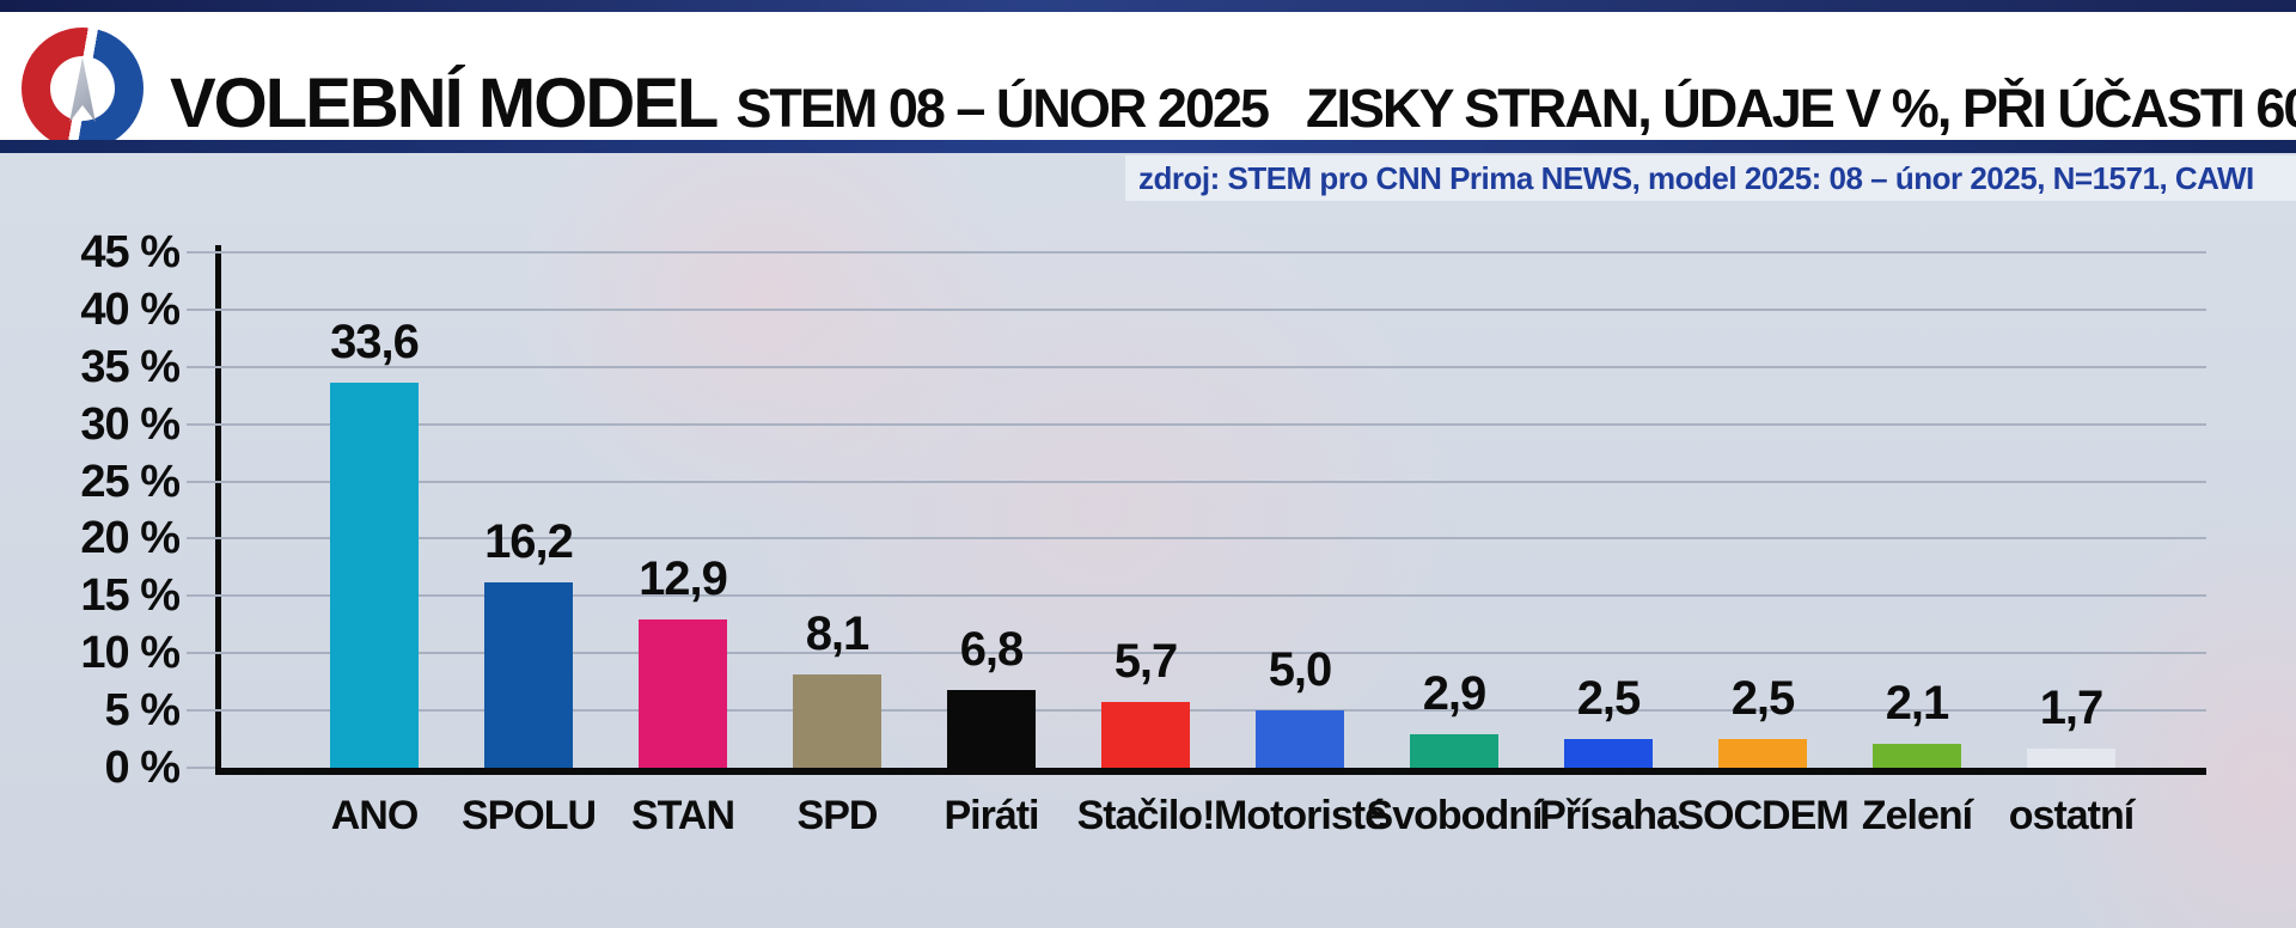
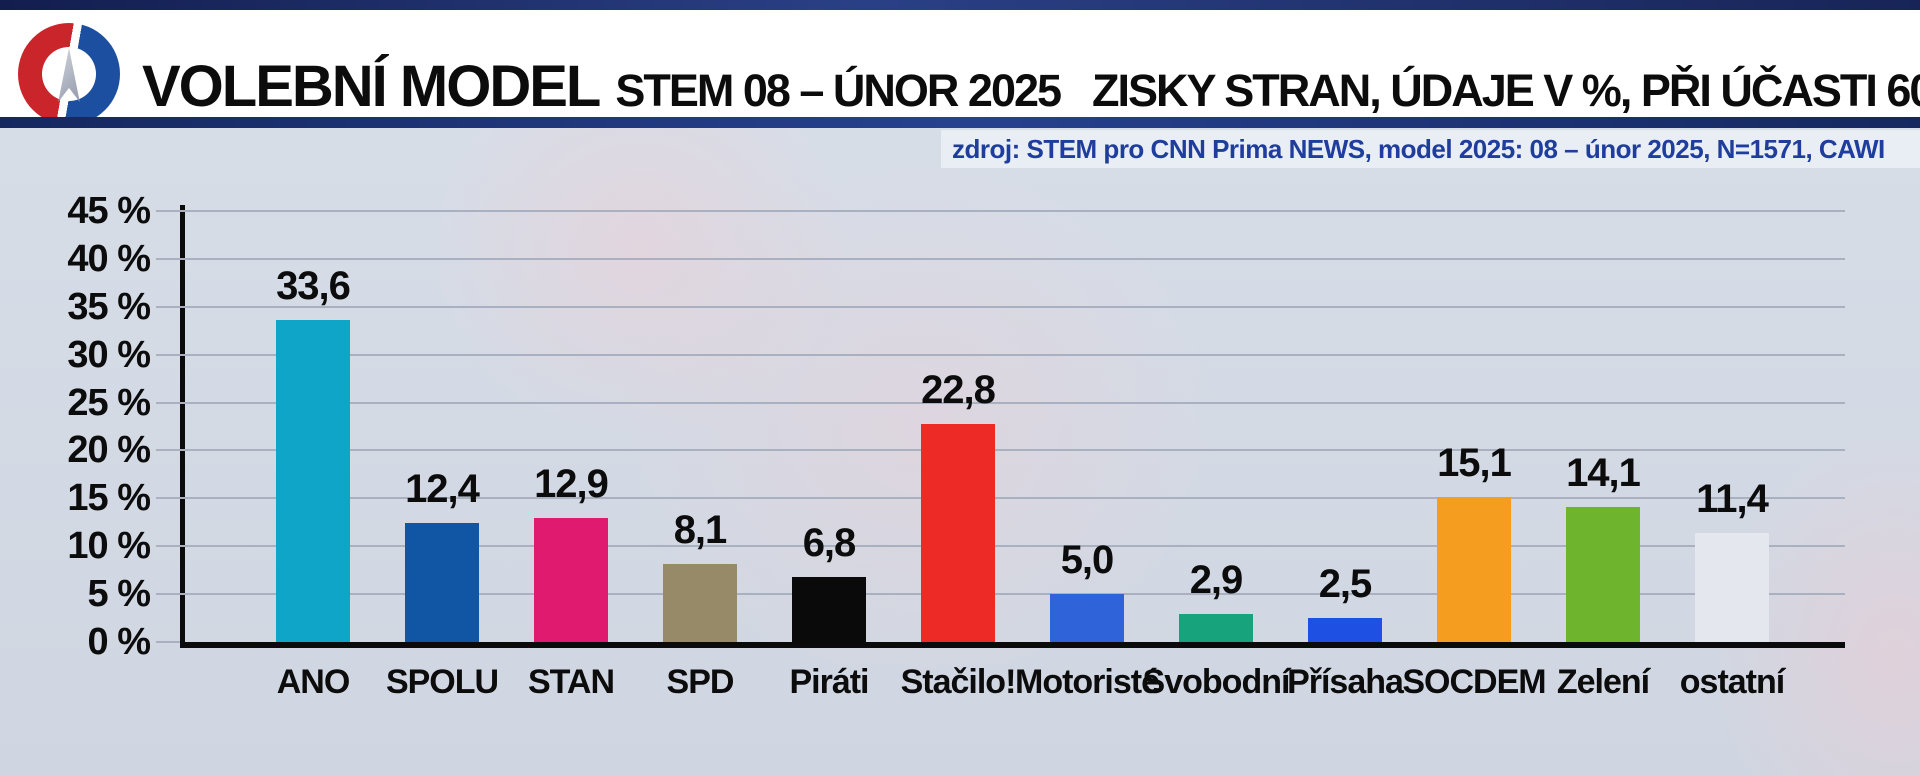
SPOLU: 16,2 -> 12,4
Stačilo!: 5,7 -> 22,8
SOCDEM: 2,5 -> 15,1
Zelení: 2,1 -> 14,1
ostatní: 1,7 -> 11,4
